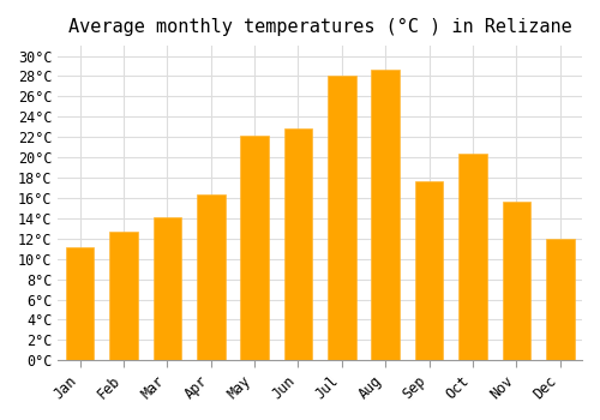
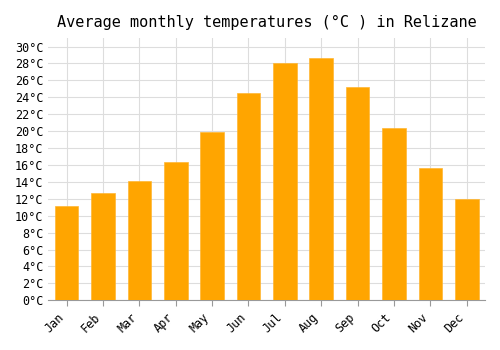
May: 22.2°C -> 19.9°C
Jun: 22.8°C -> 24.5°C
Sep: 17.6°C -> 25.2°C
